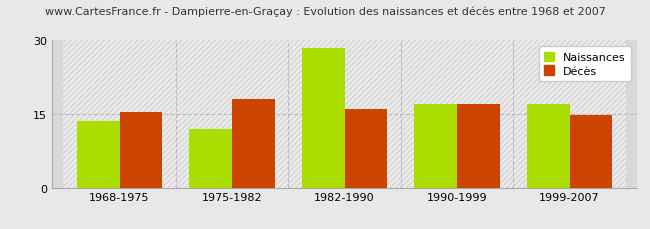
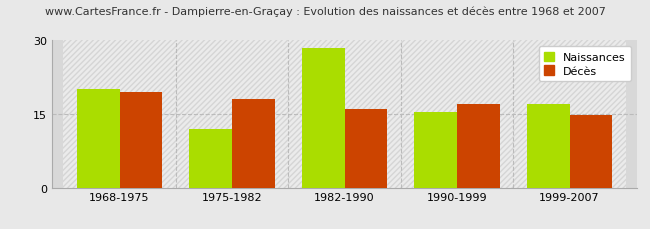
Naissances/1968-1975: 13.5 -> 20.0
Décès/1968-1975: 15.5 -> 19.5
Naissances/1990-1999: 17.0 -> 15.5
